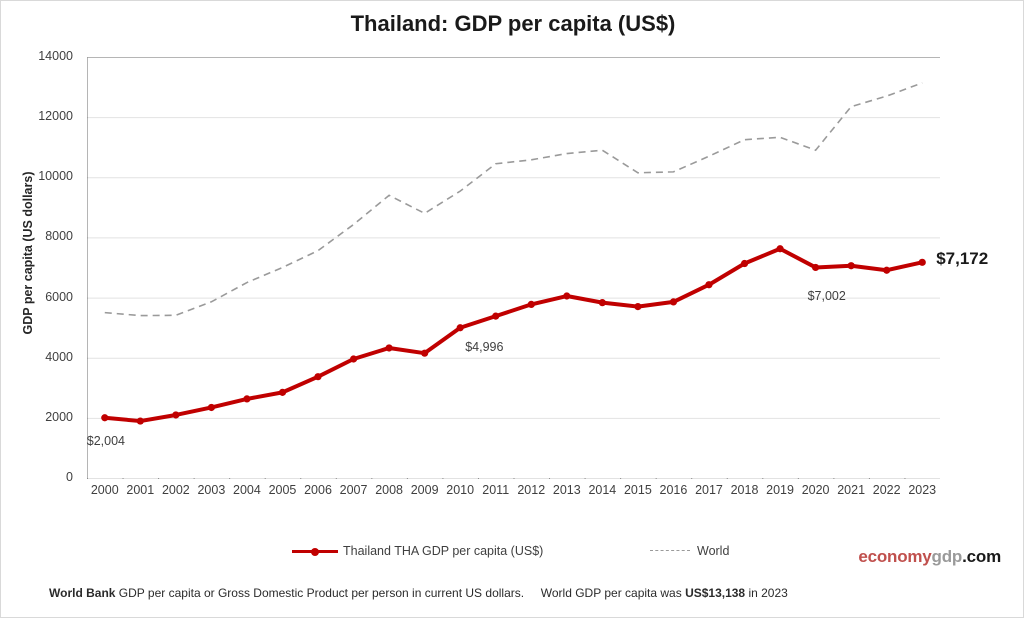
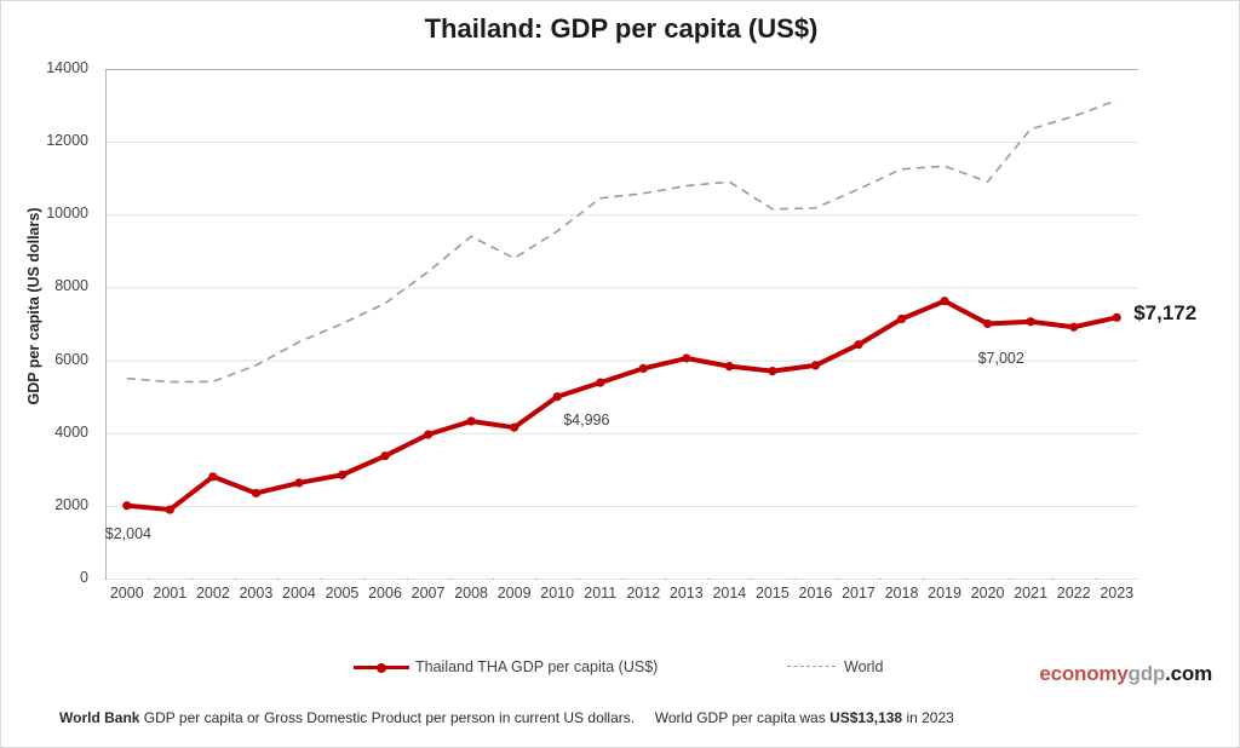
Thailand THA GDP per capita (US$)/2002: 2100 -> 2800
